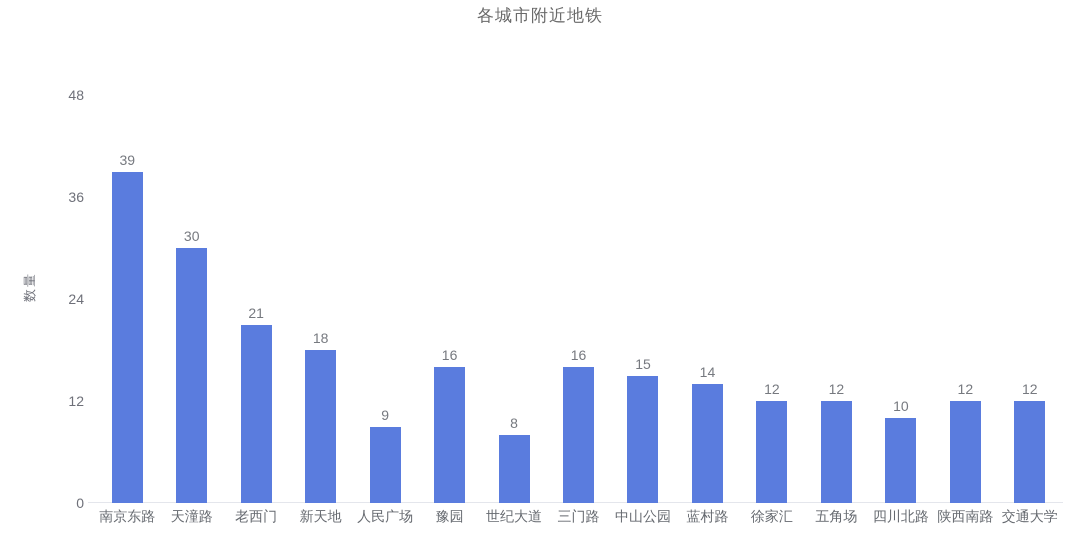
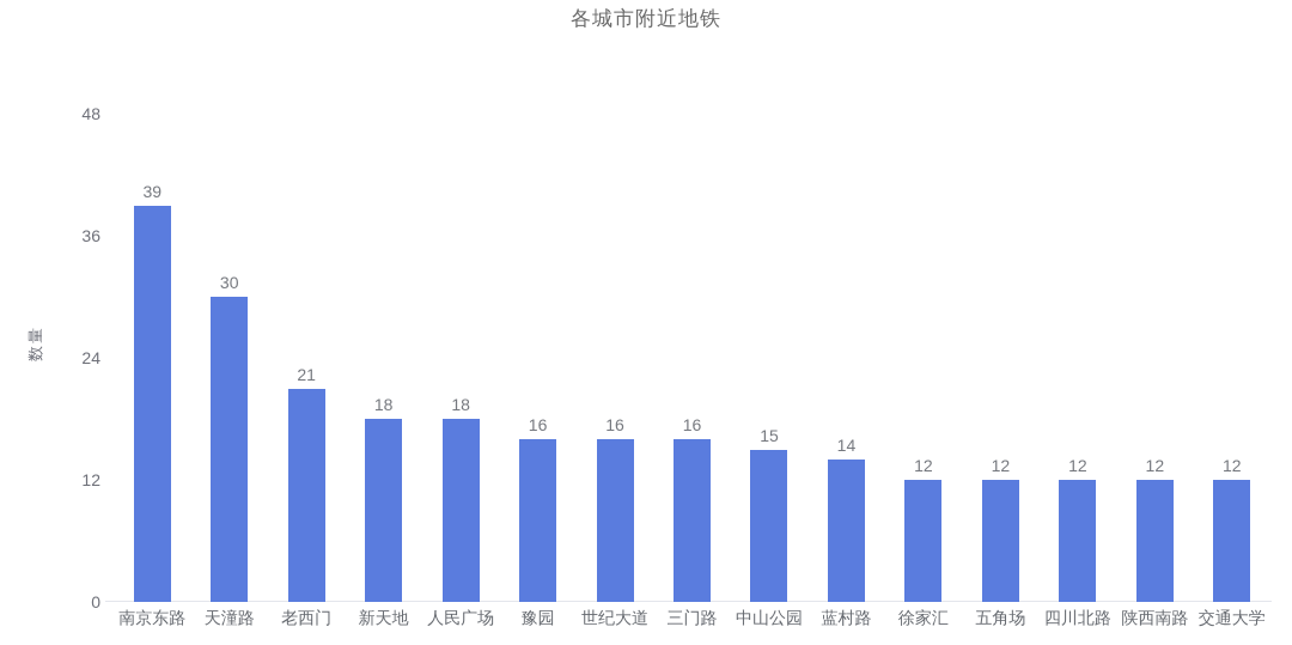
人民广场: 9 -> 18
世纪大道: 8 -> 16
四川北路: 10 -> 12
